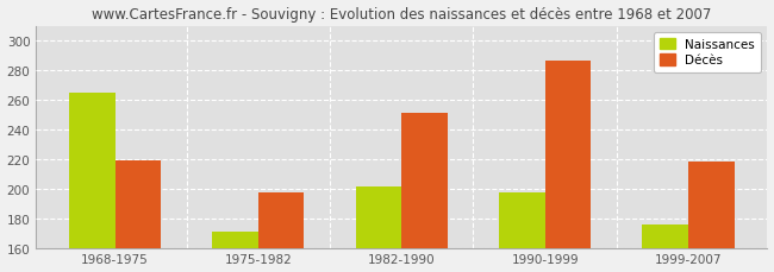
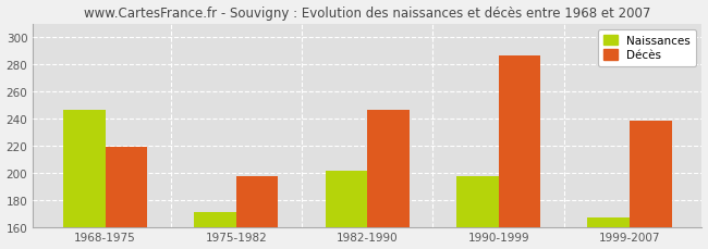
Naissances/1968-1975: 265 -> 246
Décès/1982-1990: 251 -> 246
Naissances/1999-2007: 176 -> 167
Décès/1999-2007: 218 -> 238
